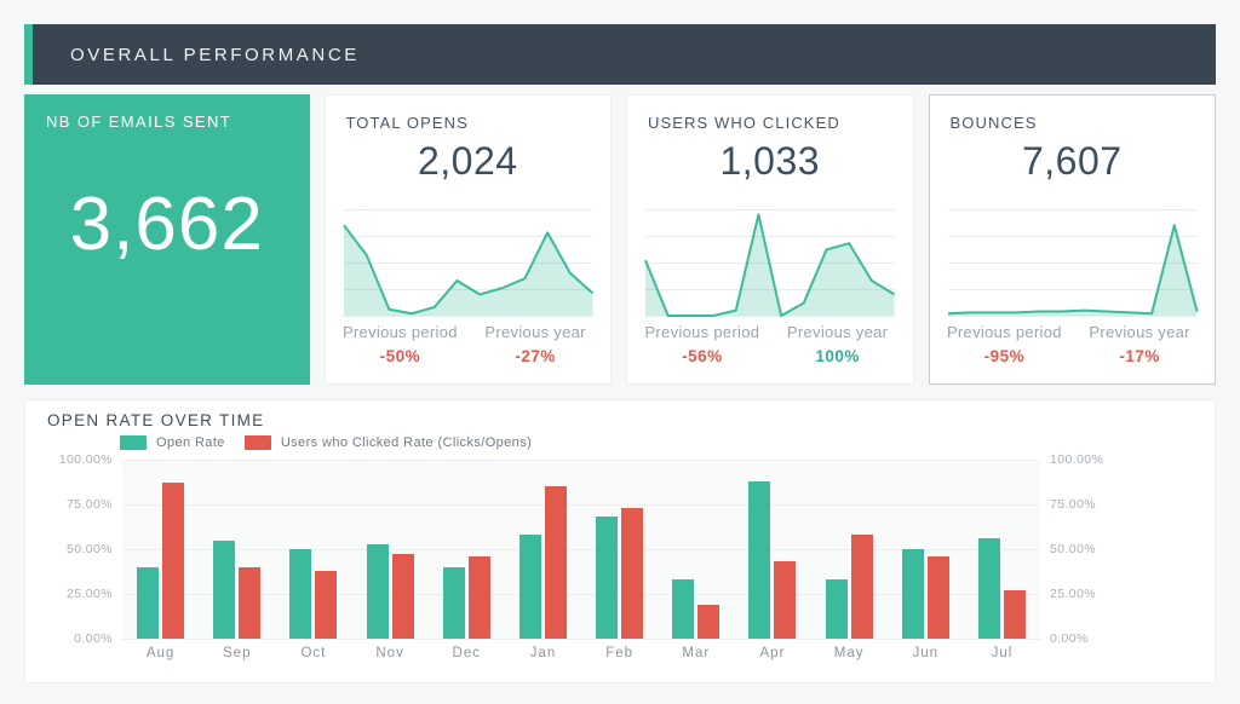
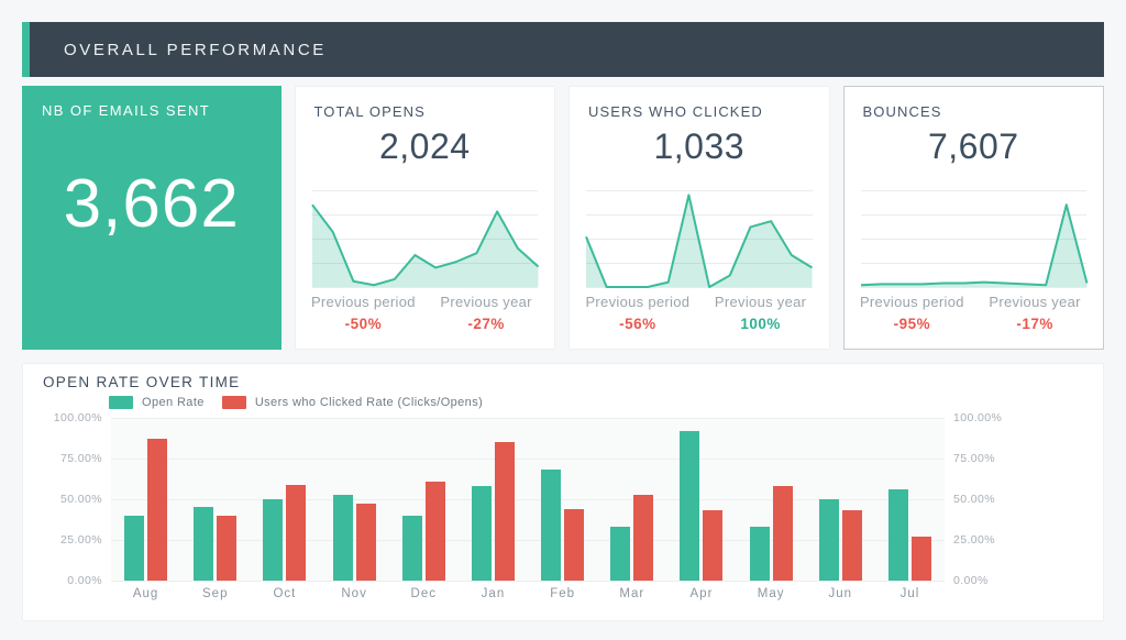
Open Rate/Sep: 55% -> 45%
Users who Clicked Rate (Clicks/Opens)/Oct: 38% -> 59%
Users who Clicked Rate (Clicks/Opens)/Dec: 46% -> 61%
Users who Clicked Rate (Clicks/Opens)/Feb: 73% -> 44%
Users who Clicked Rate (Clicks/Opens)/Mar: 19% -> 53%
Open Rate/Apr: 88% -> 92%
Users who Clicked Rate (Clicks/Opens)/Jun: 46% -> 43%
